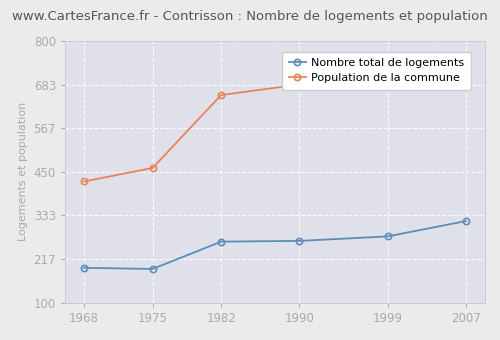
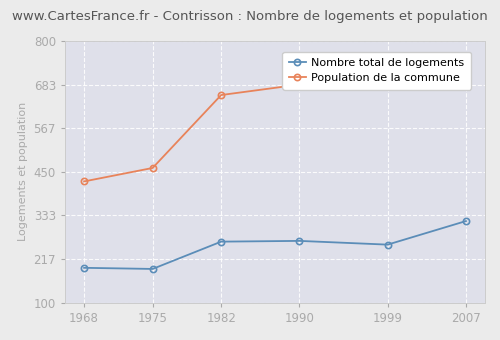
Nombre total de logements/1999: 277 -> 255
